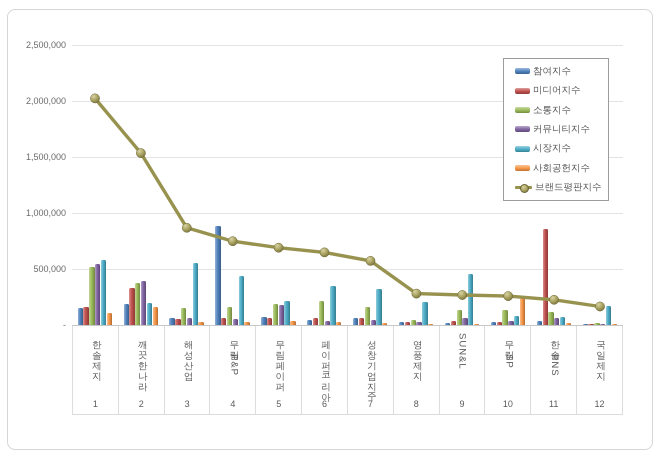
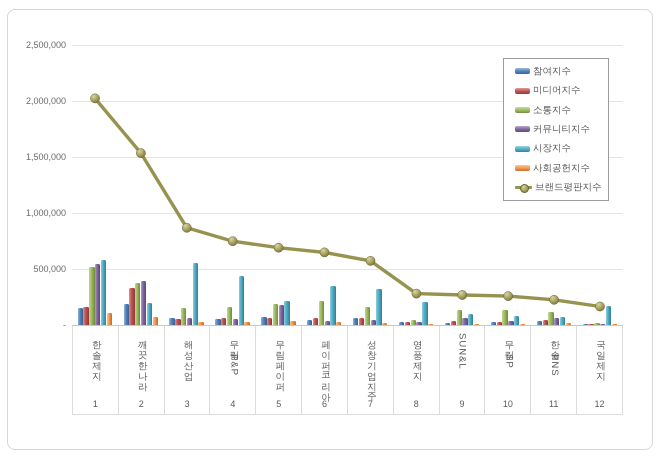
사회공헌지수/깨끗한나라: 160000 -> 80000
참여지수/무림P&P: 880000 -> 60000
시장지수/SUN&L: 460000 -> 100000
사회공헌지수/무림SP: 250000 -> 10000
미디어지수/한솔PNS: 860000 -> 40000
